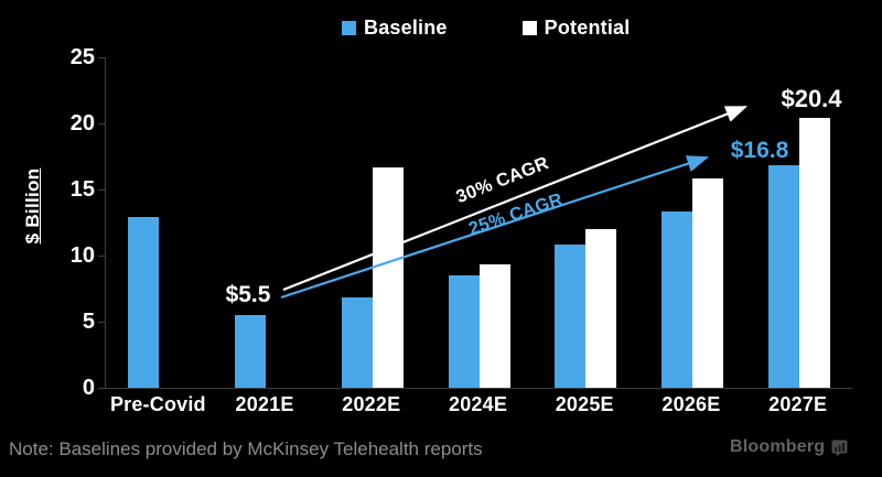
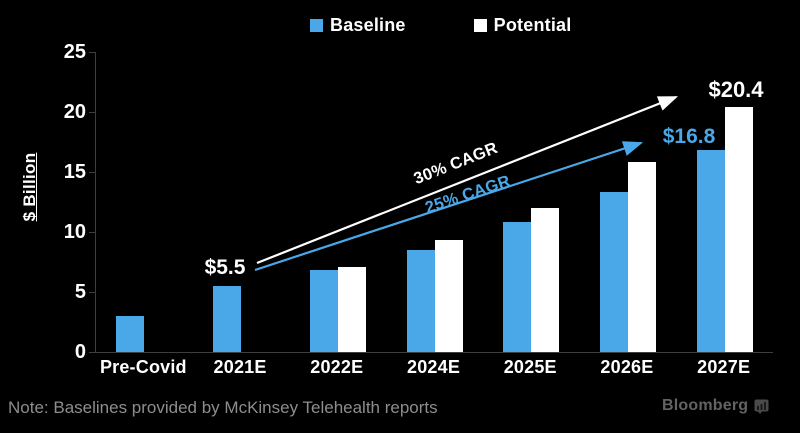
Baseline/Pre-Covid: 12.9 -> 3.0
Potential/2022E: 16.7 -> 7.1
